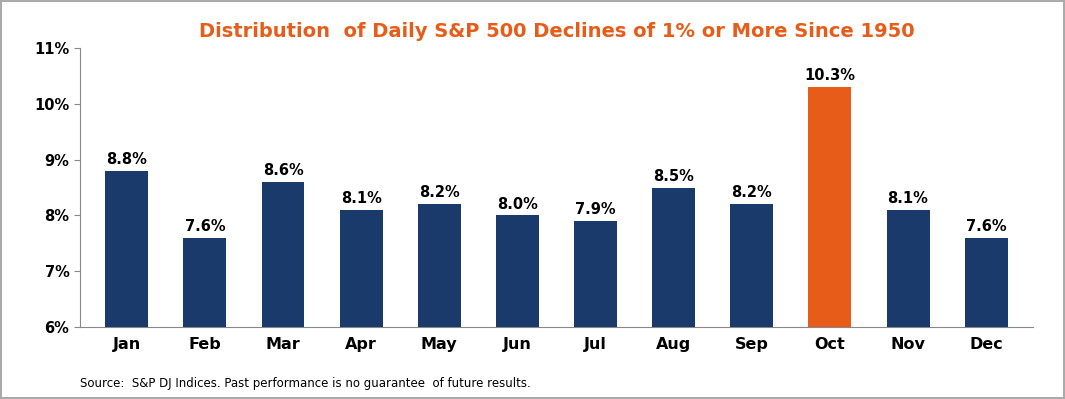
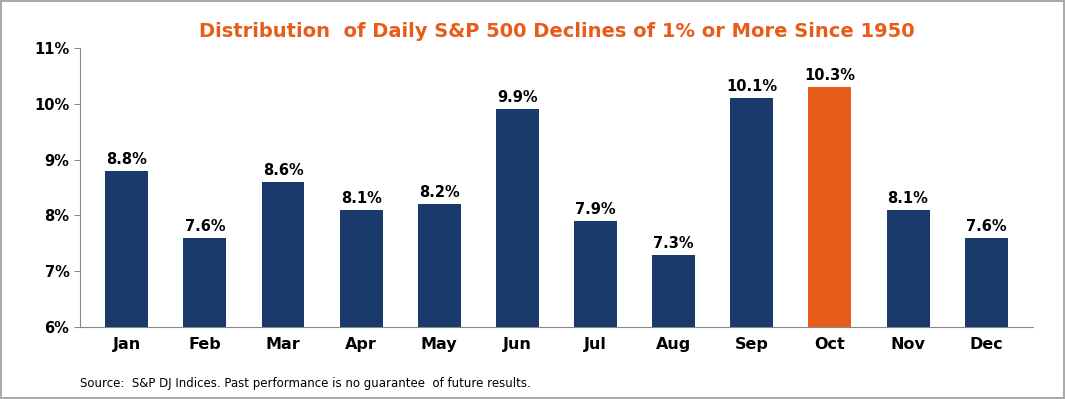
Jun: 8.0% -> 9.9%
Aug: 8.5% -> 7.3%
Sep: 8.2% -> 10.1%
